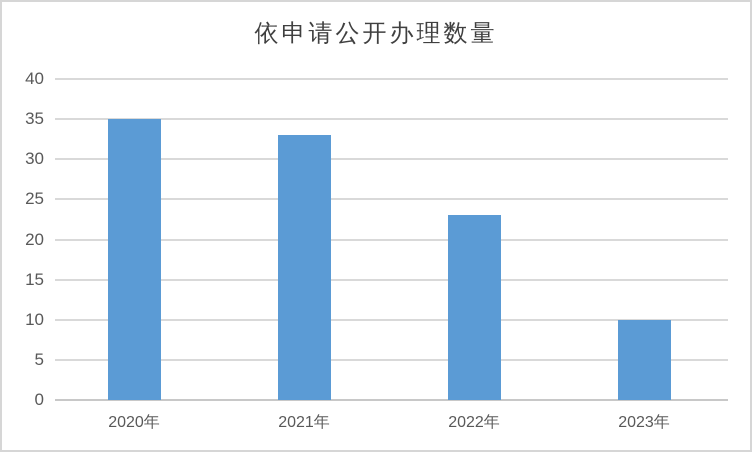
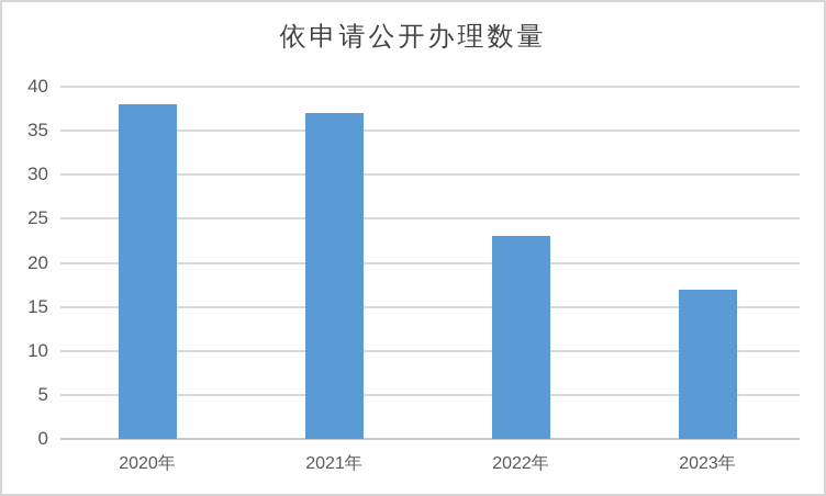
2020年: 35 -> 38
2021年: 33 -> 37
2023年: 10 -> 17
